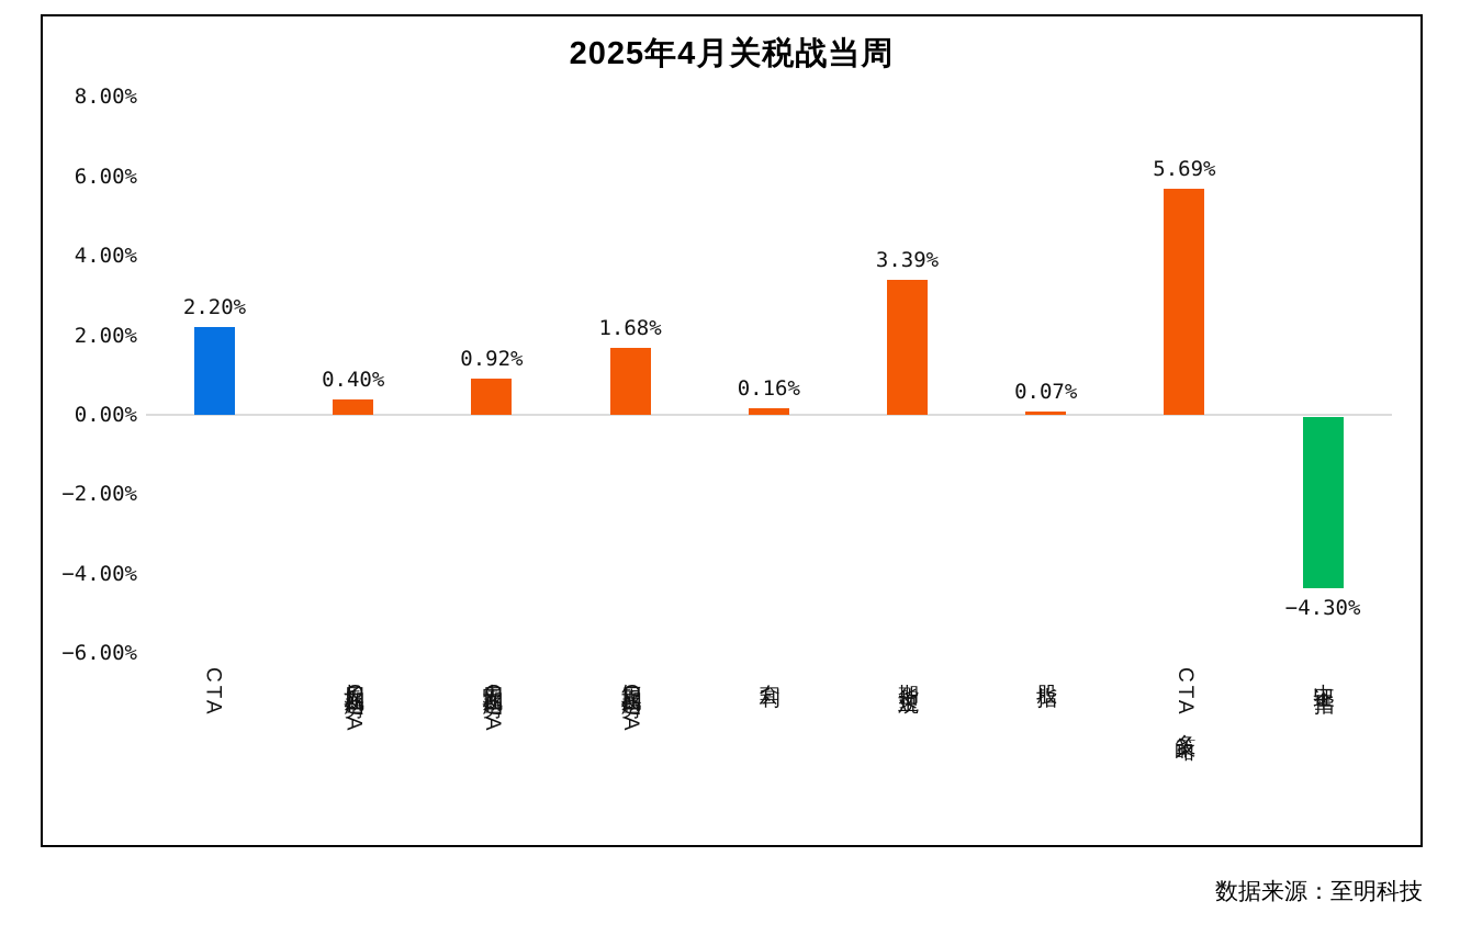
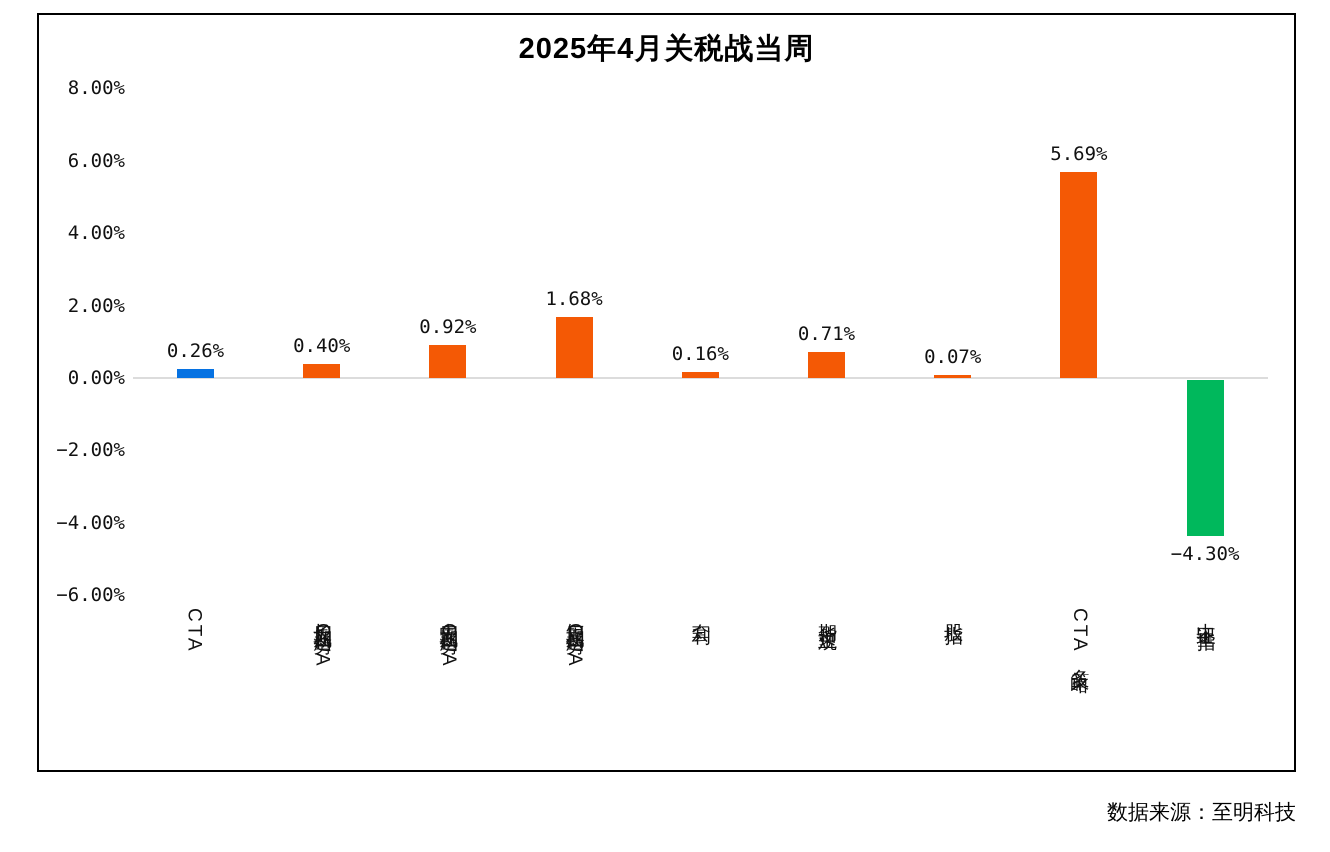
CTA: 2.20% -> 0.26%
期货主观: 3.39% -> 0.71%
